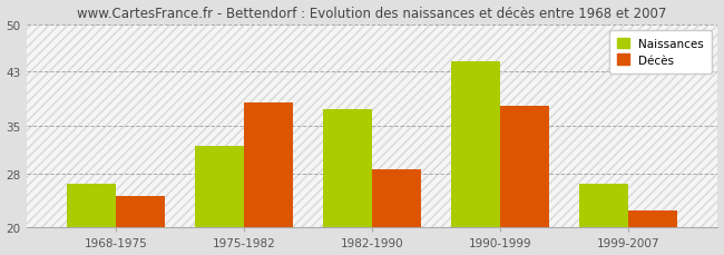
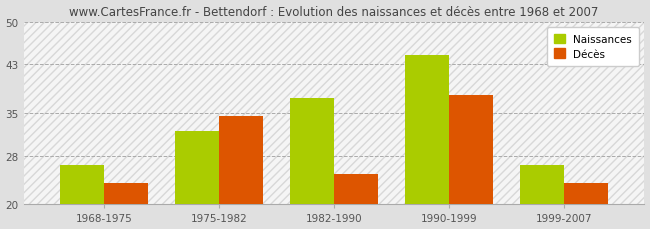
Décès/1968-1975: 24.6 -> 23.5
Décès/1975-1982: 38.4 -> 34.5
Décès/1982-1990: 28.6 -> 25.0
Décès/1999-2007: 22.6 -> 23.5
